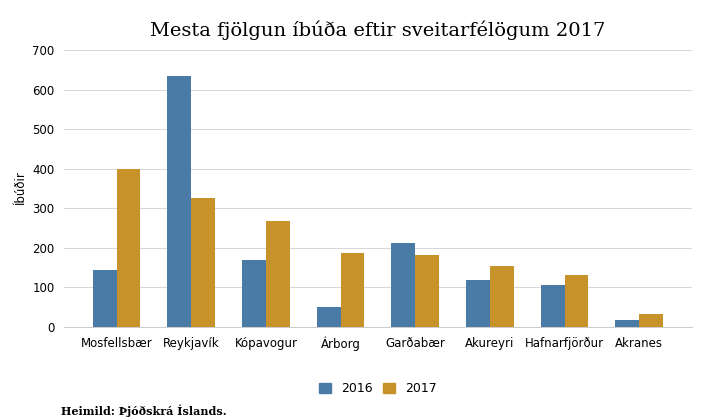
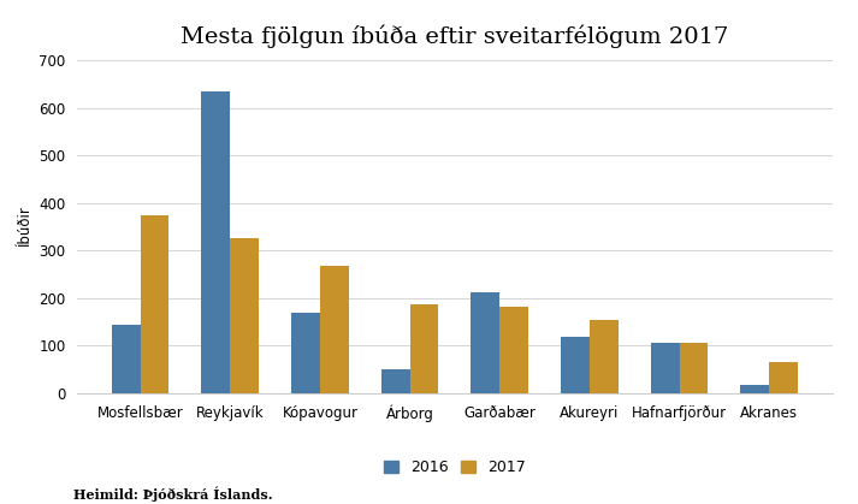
2017/Mosfellsbær: 400 -> 375
2017/Hafnarfjörður: 130 -> 105
2017/Akranes: 32 -> 65
